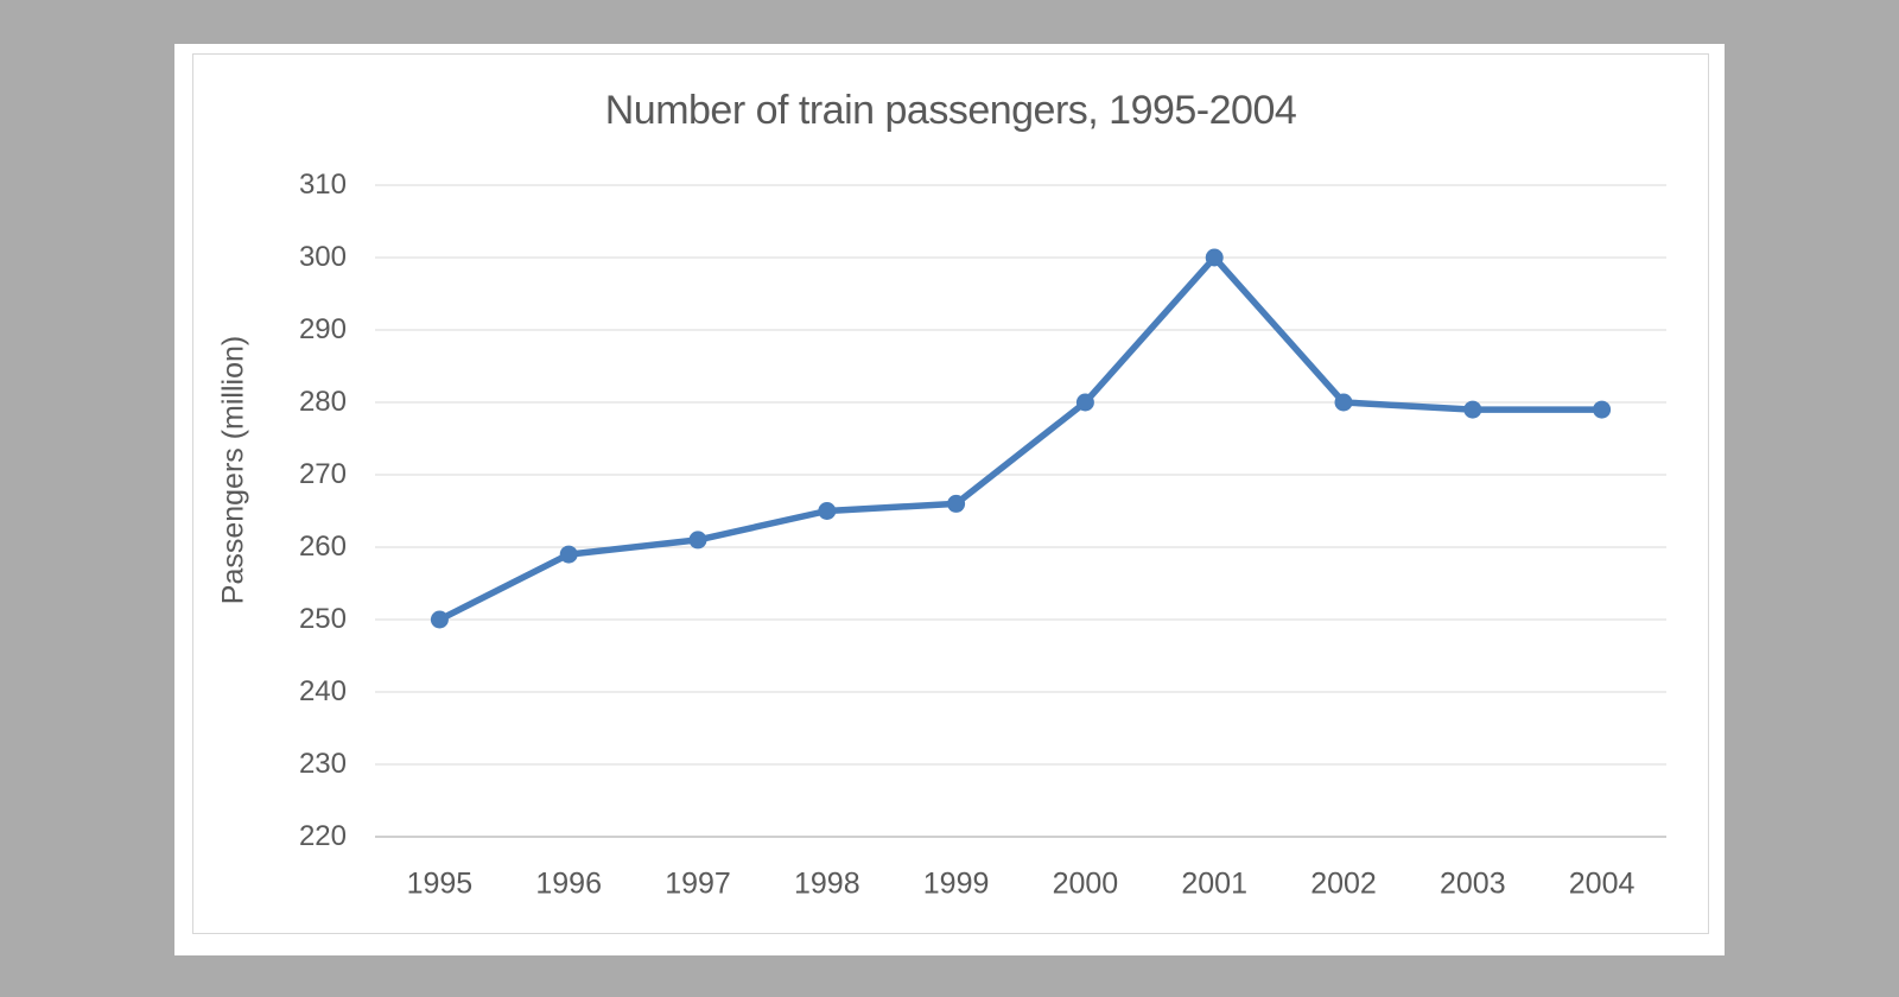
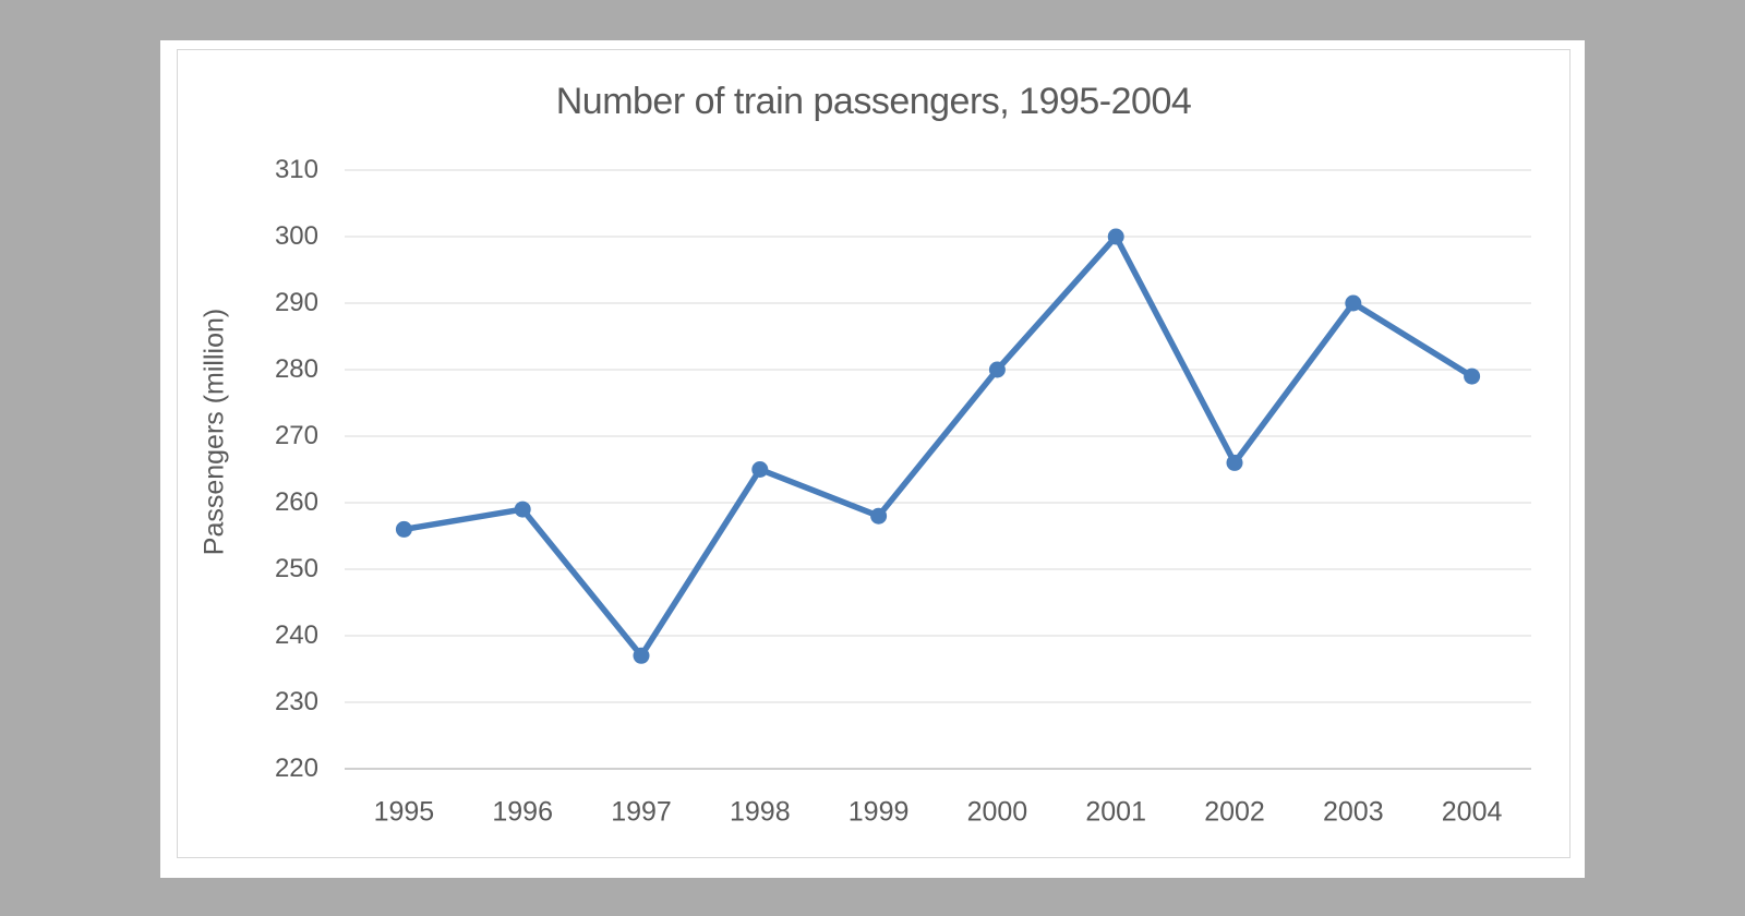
1995: 250 -> 256
1997: 261 -> 237
1999: 266 -> 258
2002: 280 -> 266
2003: 279 -> 290
